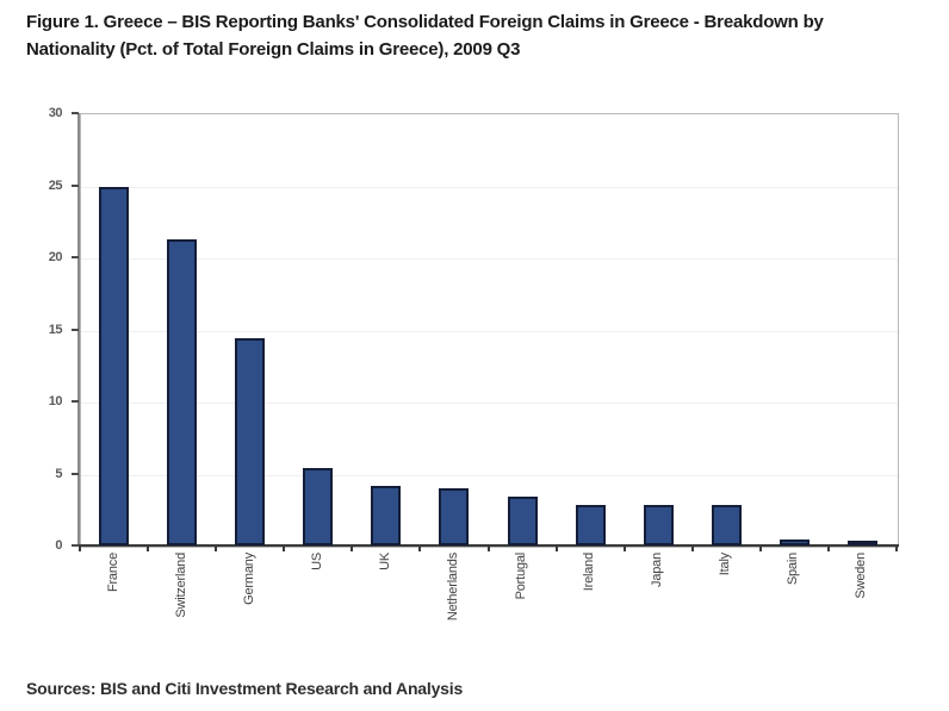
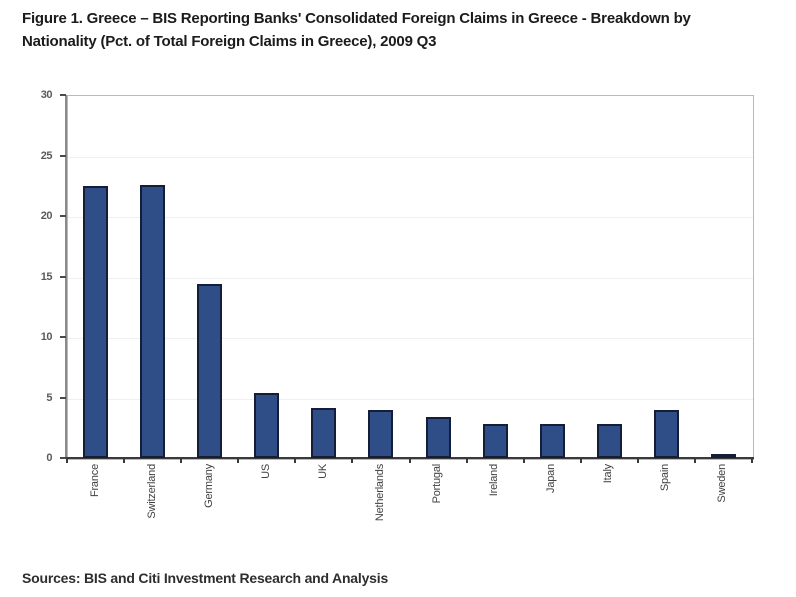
France: 24.9 -> 22.5
Switzerland: 21.2 -> 22.6
Spain: 0.4 -> 4.0
